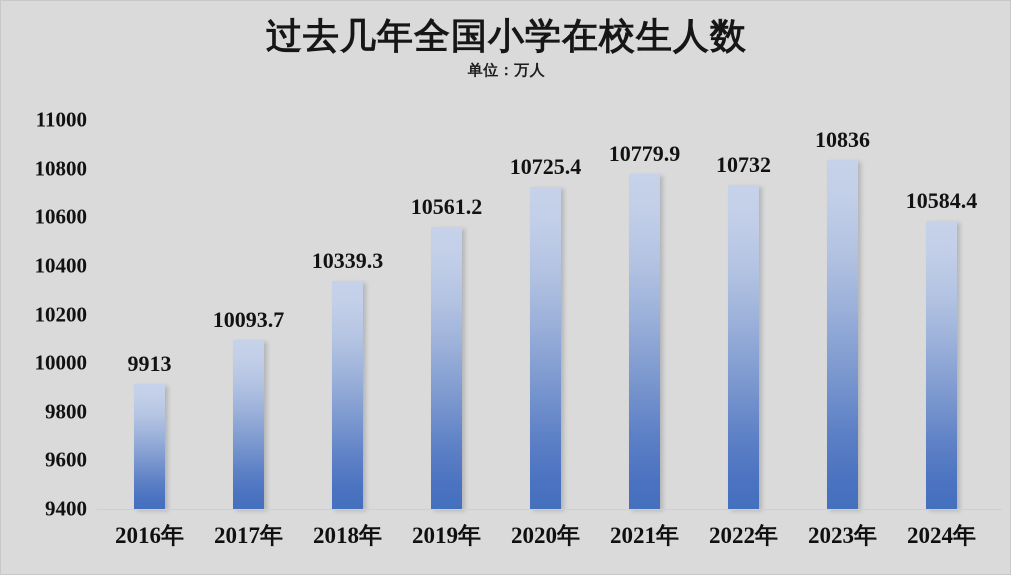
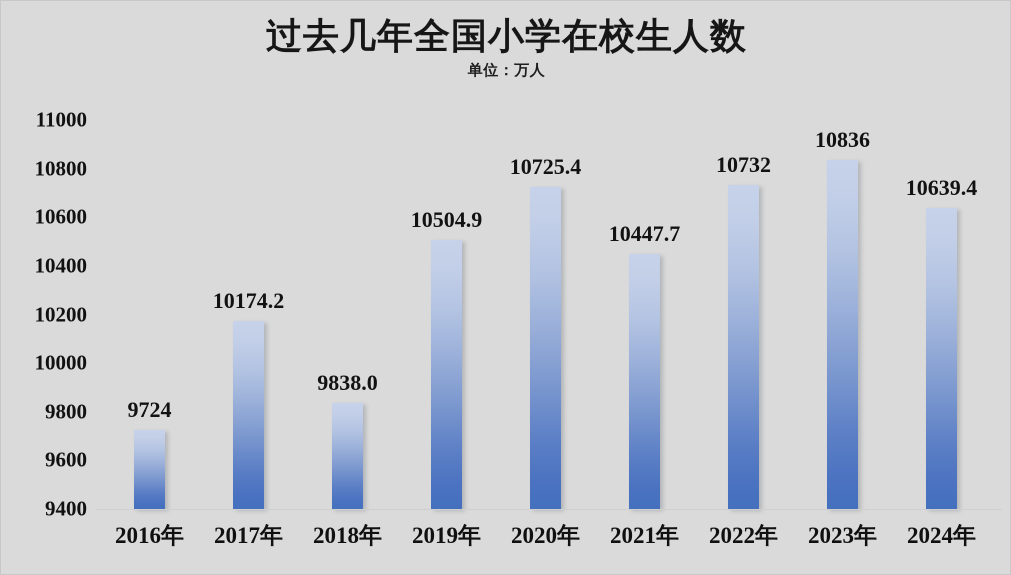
2016年: 9913 -> 9724
2017年: 10093.7 -> 10174.2
2018年: 10339.3 -> 9838.0
2019年: 10561.2 -> 10504.9
2021年: 10779.9 -> 10447.7
2024年: 10584.4 -> 10639.4
